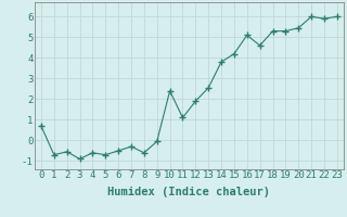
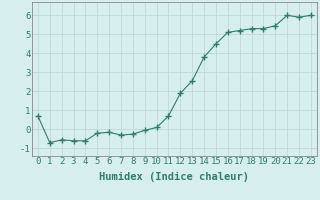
3: -0.9 -> -0.6
5: -0.7 -> -0.2
6: -0.5 -> -0.1
8: -0.6 -> -0.2
10: 2.4 -> 0.1
11: 1.1 -> 0.7
15: 4.2 -> 4.5
17: 4.6 -> 5.2
